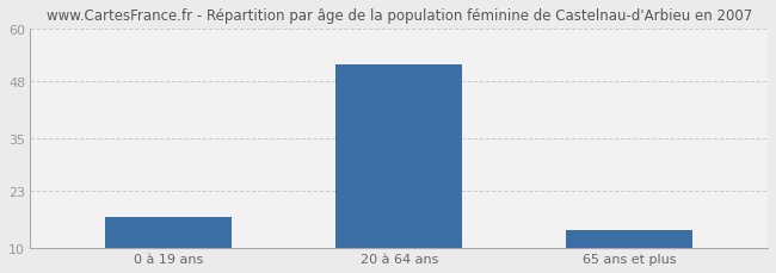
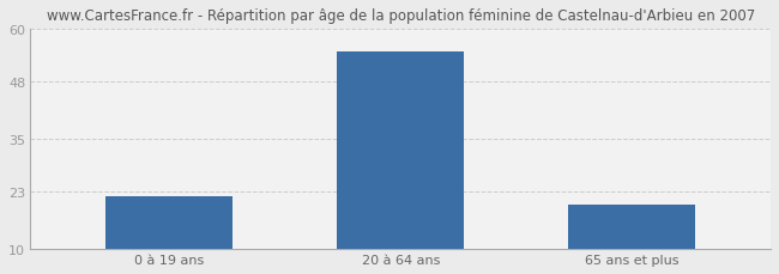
0 à 19 ans: 17 -> 22
20 à 64 ans: 52 -> 55
65 ans et plus: 14 -> 20
